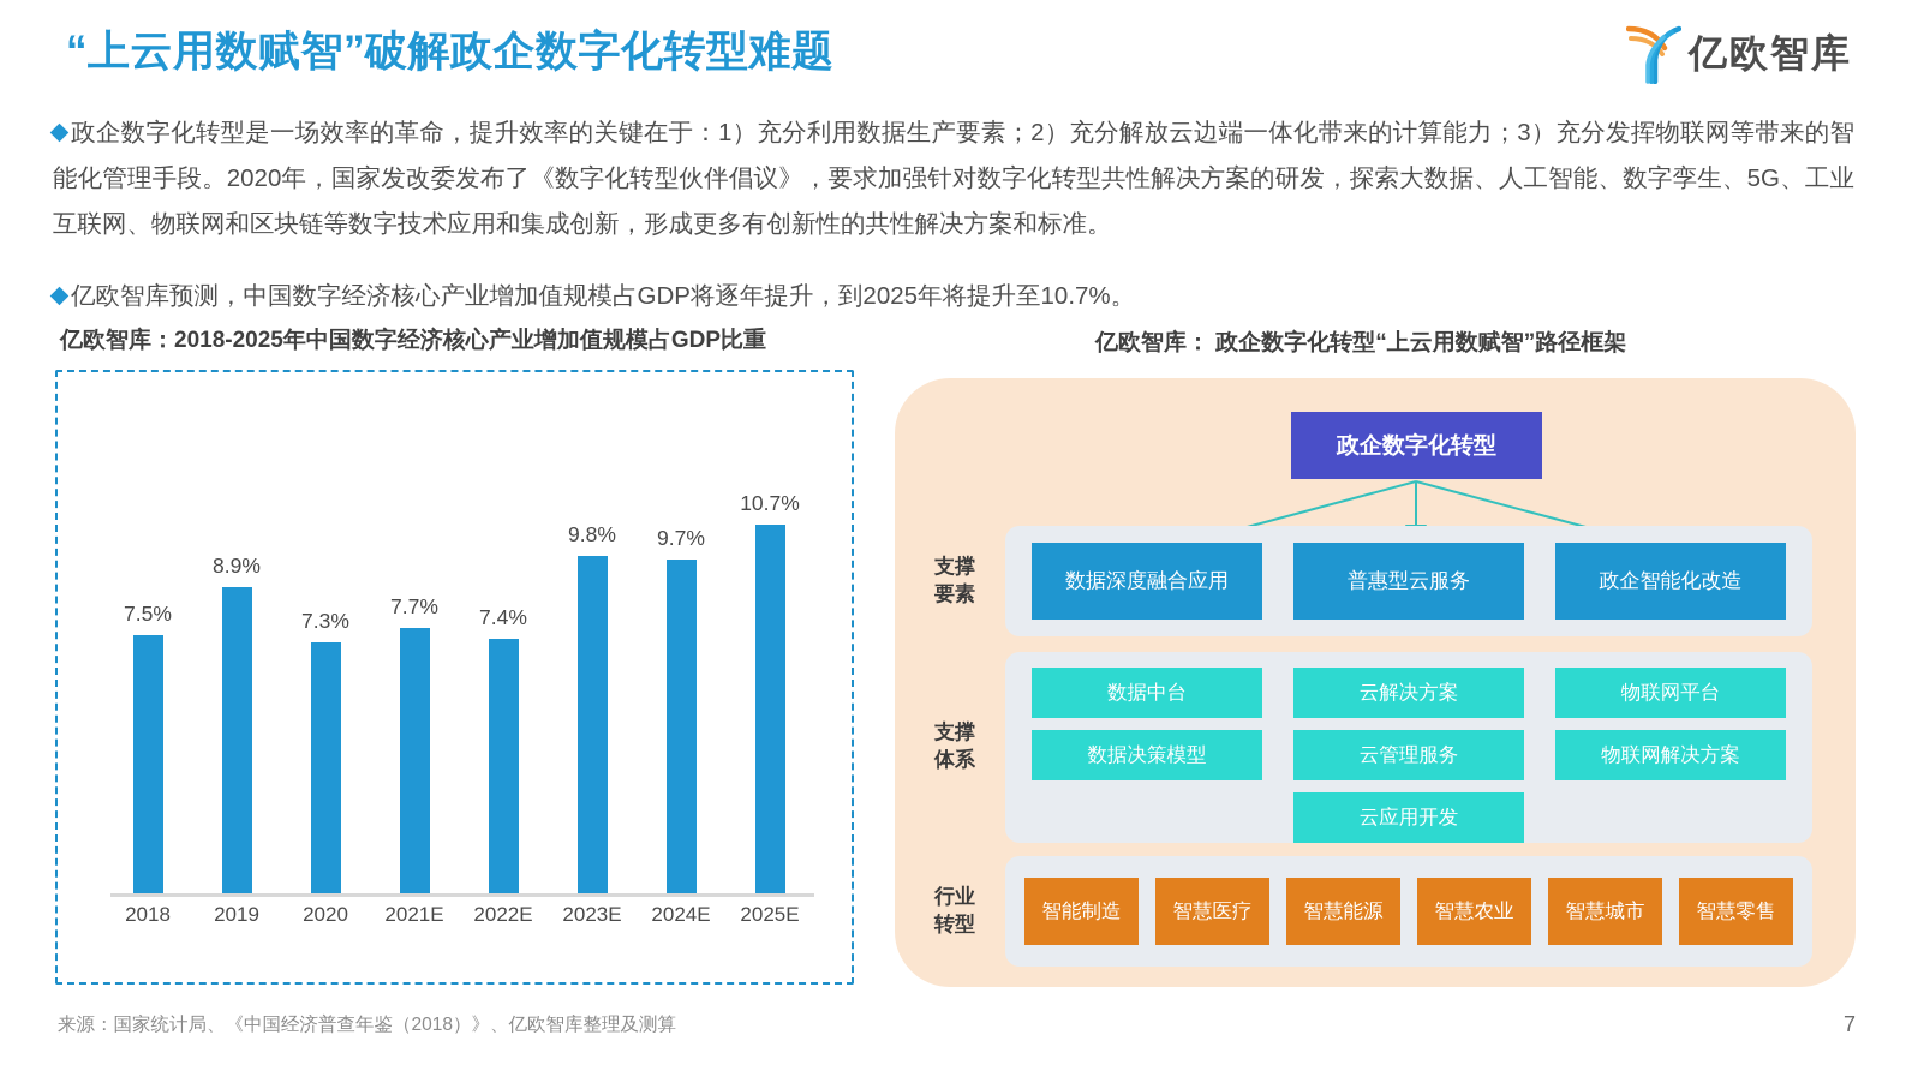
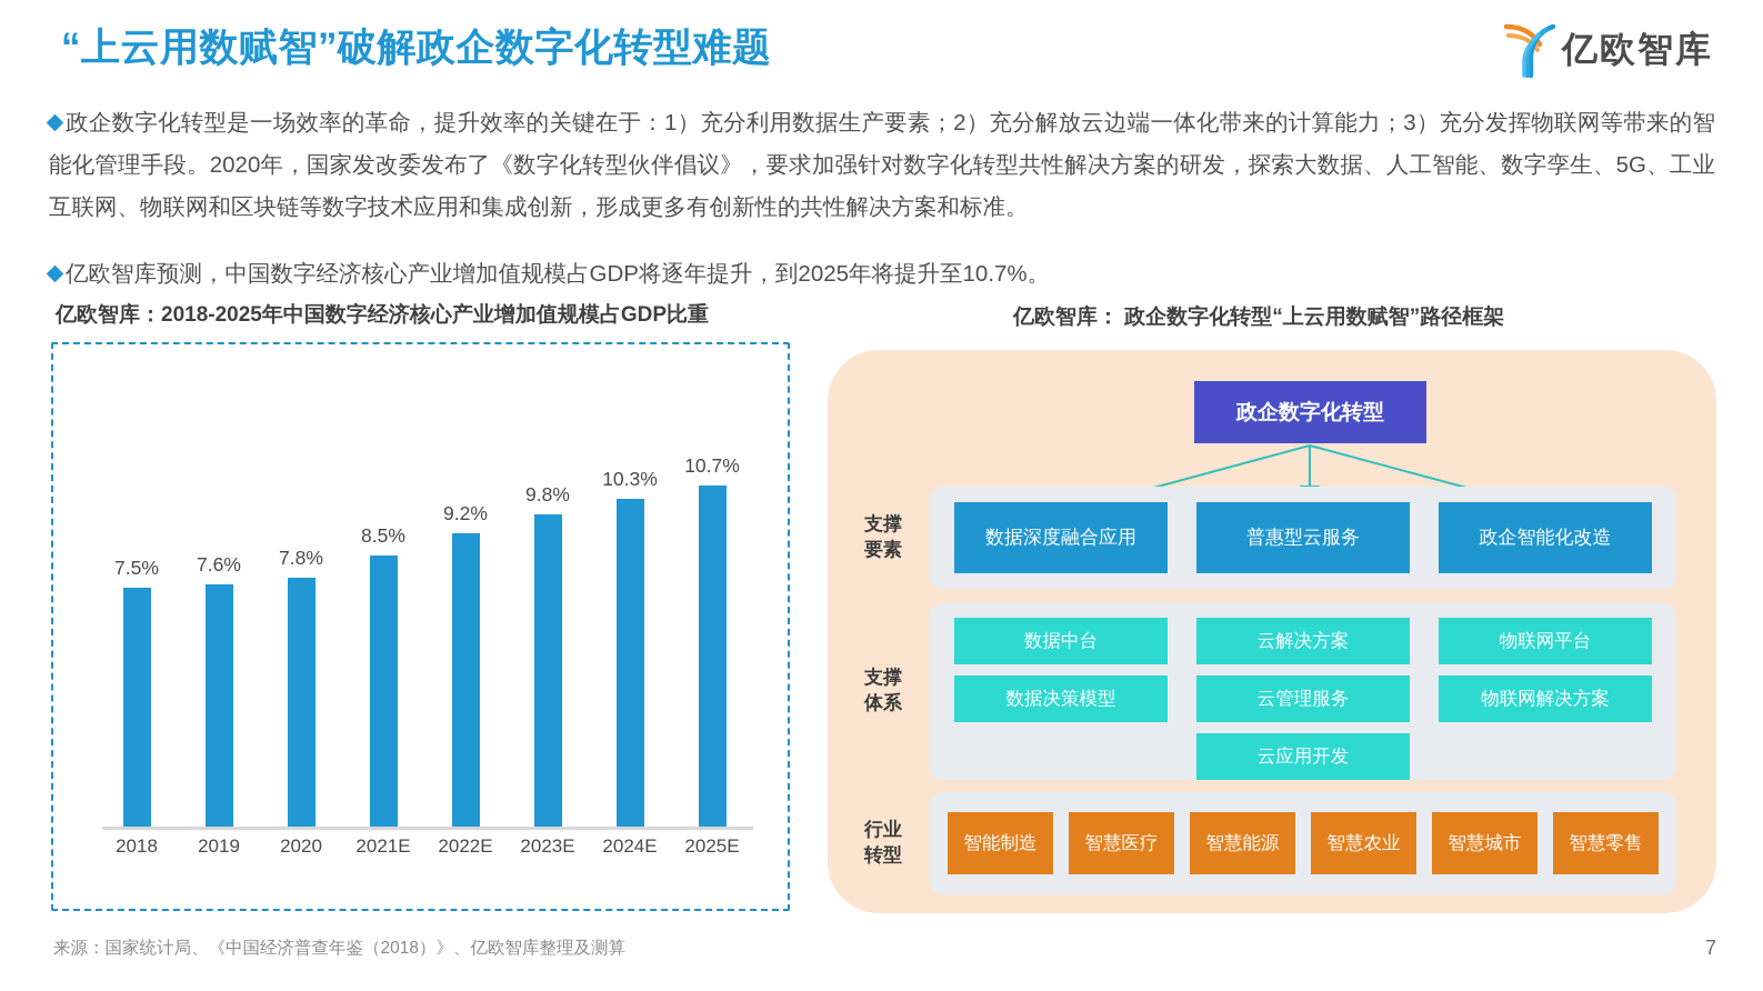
2019: 8.9% -> 7.6%
2020: 7.3% -> 7.8%
2021E: 7.7% -> 8.5%
2022E: 7.4% -> 9.2%
2024E: 9.7% -> 10.3%
